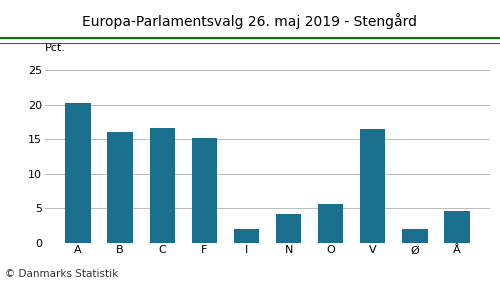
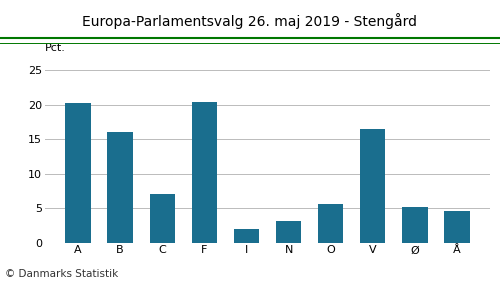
C: 16.6 -> 7.0
F: 15.2 -> 20.4
N: 4.2 -> 3.1
Ø: 2.0 -> 5.2
